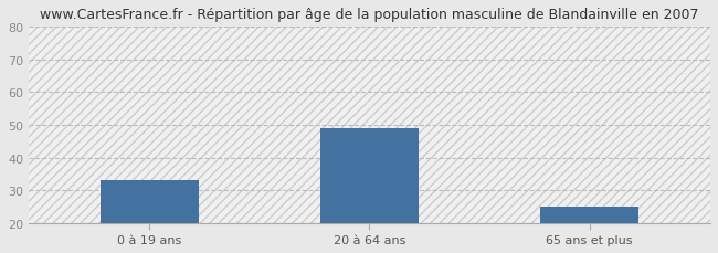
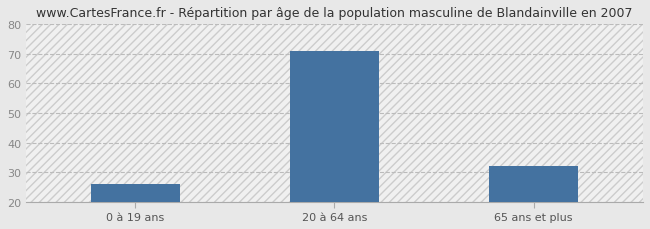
0 à 19 ans: 33 -> 26
20 à 64 ans: 49 -> 71
65 ans et plus: 25 -> 32
